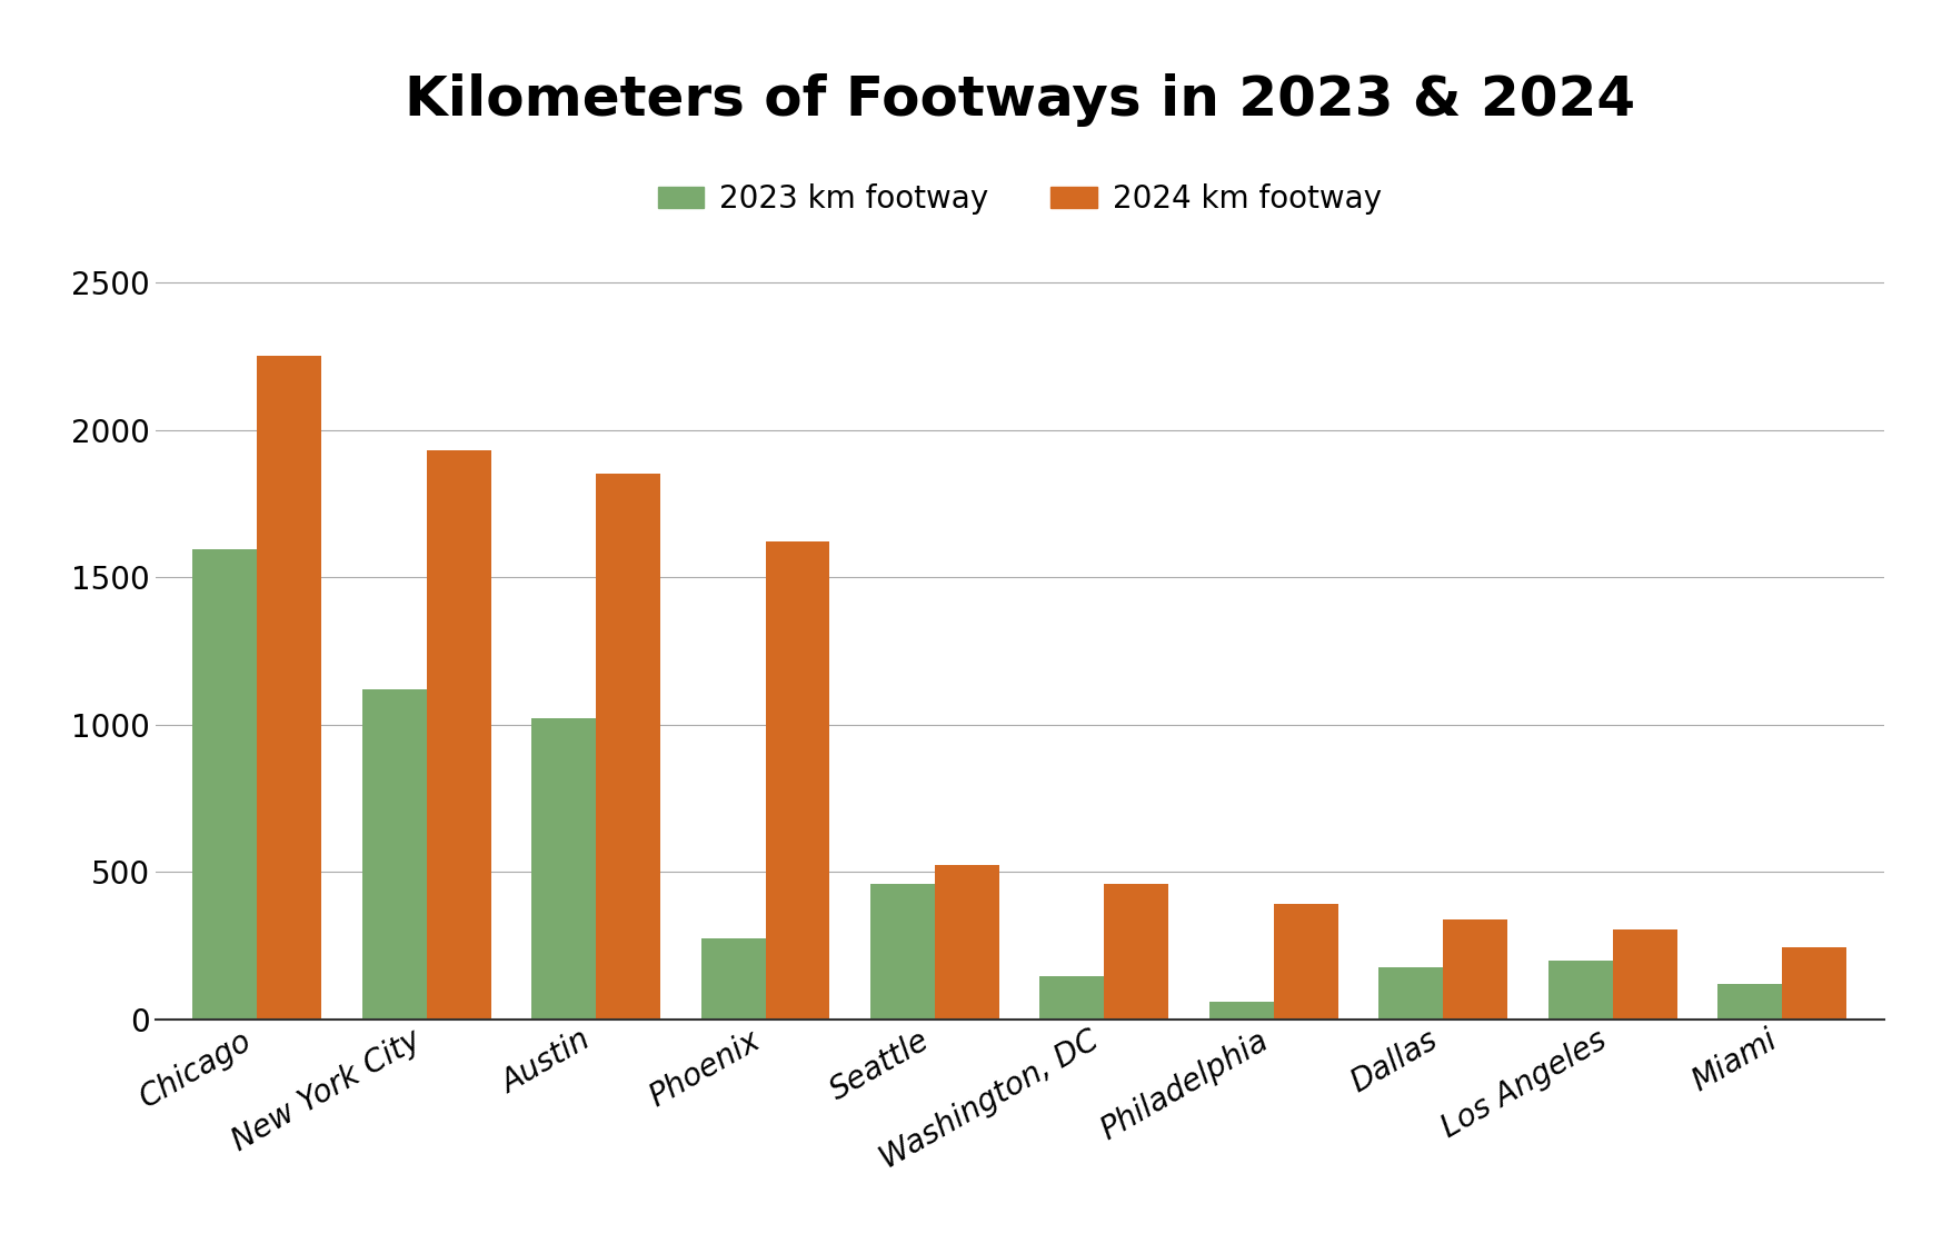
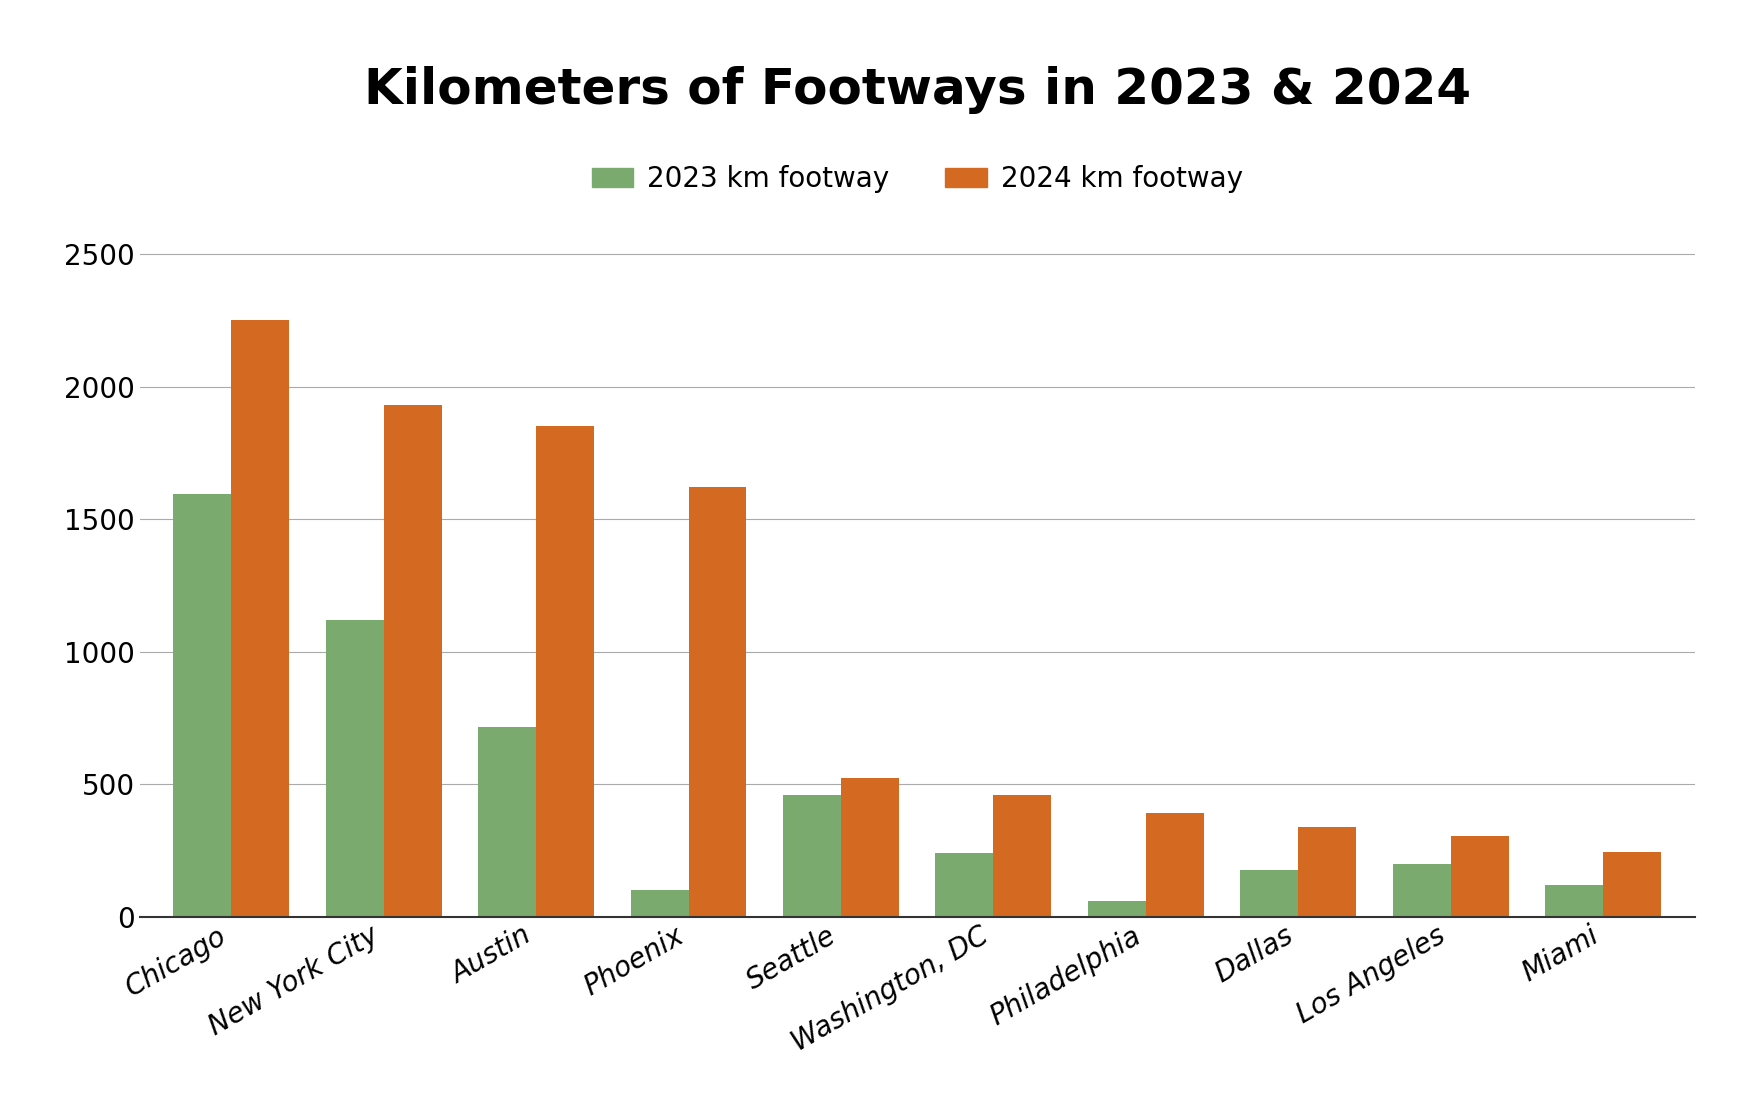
2023 km footway/Austin: 1020 -> 715
2023 km footway/Phoenix: 275 -> 100
2023 km footway/Washington, DC: 145 -> 240
